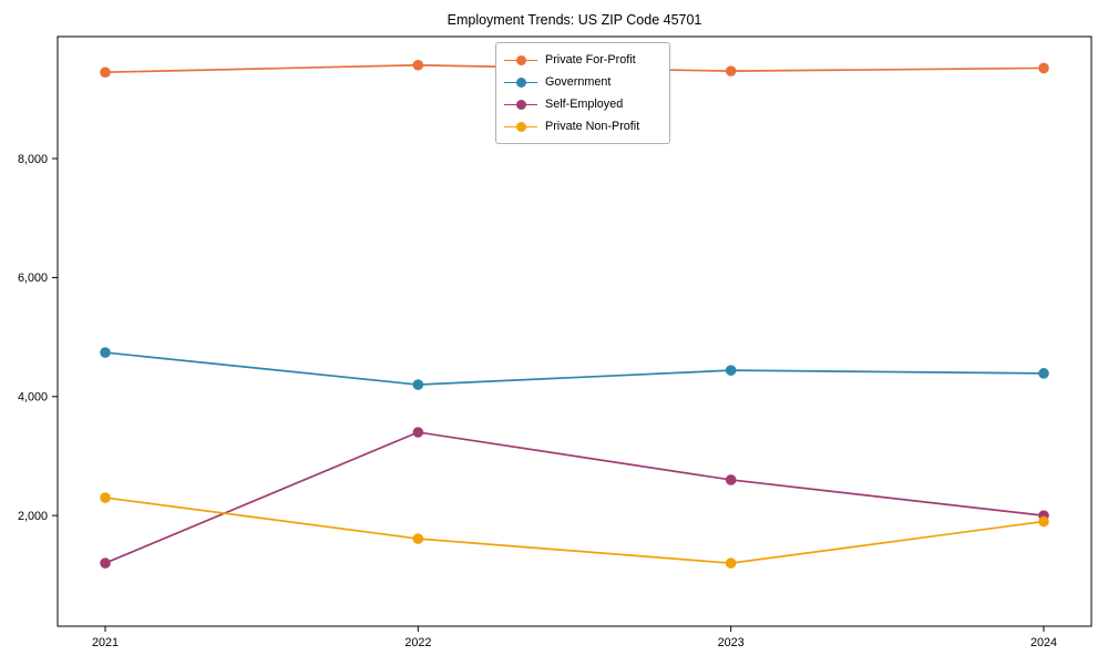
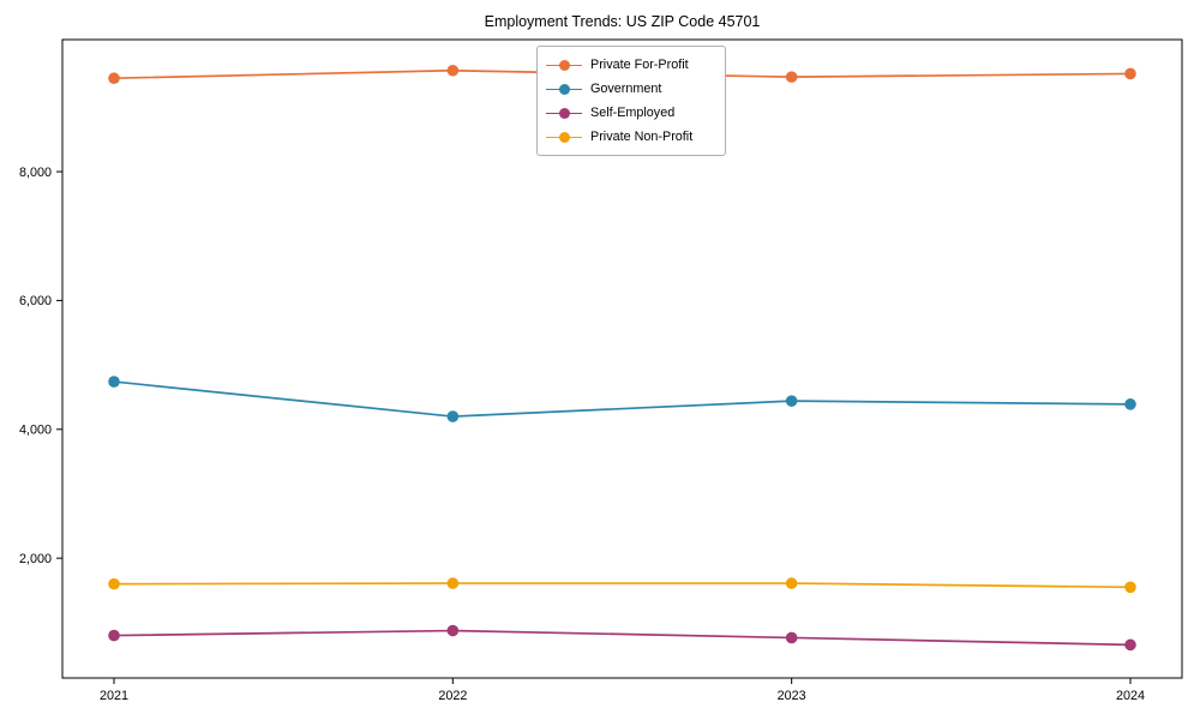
Self-Employed/2021: 1200 -> 800
Private Non-Profit/2021: 2300 -> 1600
Self-Employed/2022: 3400 -> 900
Self-Employed/2023: 2600 -> 800
Private Non-Profit/2023: 1200 -> 1600
Self-Employed/2024: 2000 -> 700
Private Non-Profit/2024: 1900 -> 1600
